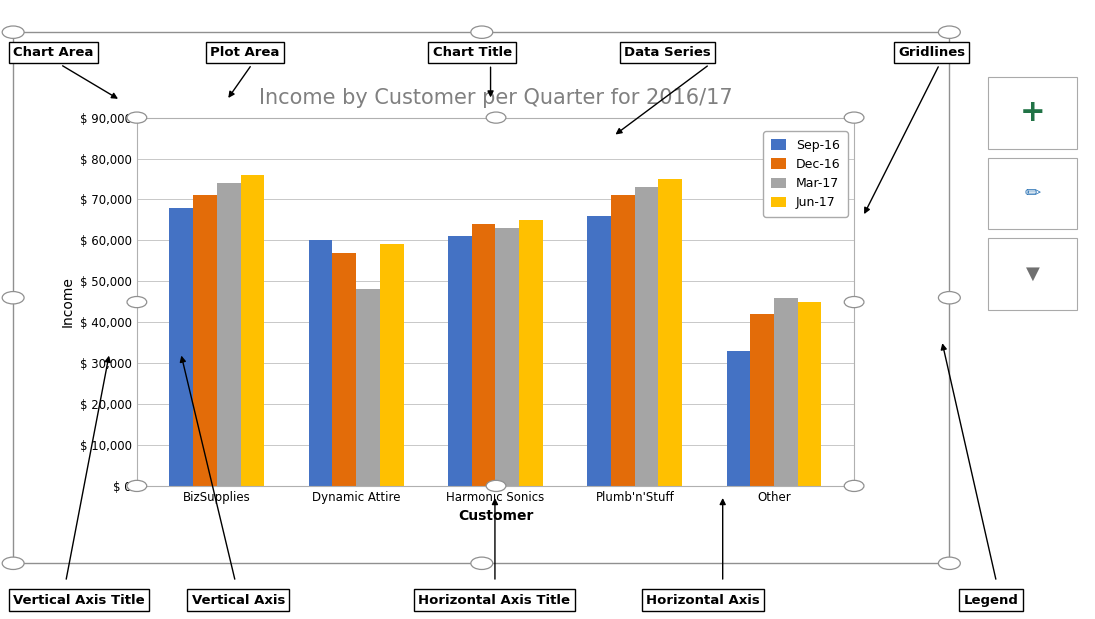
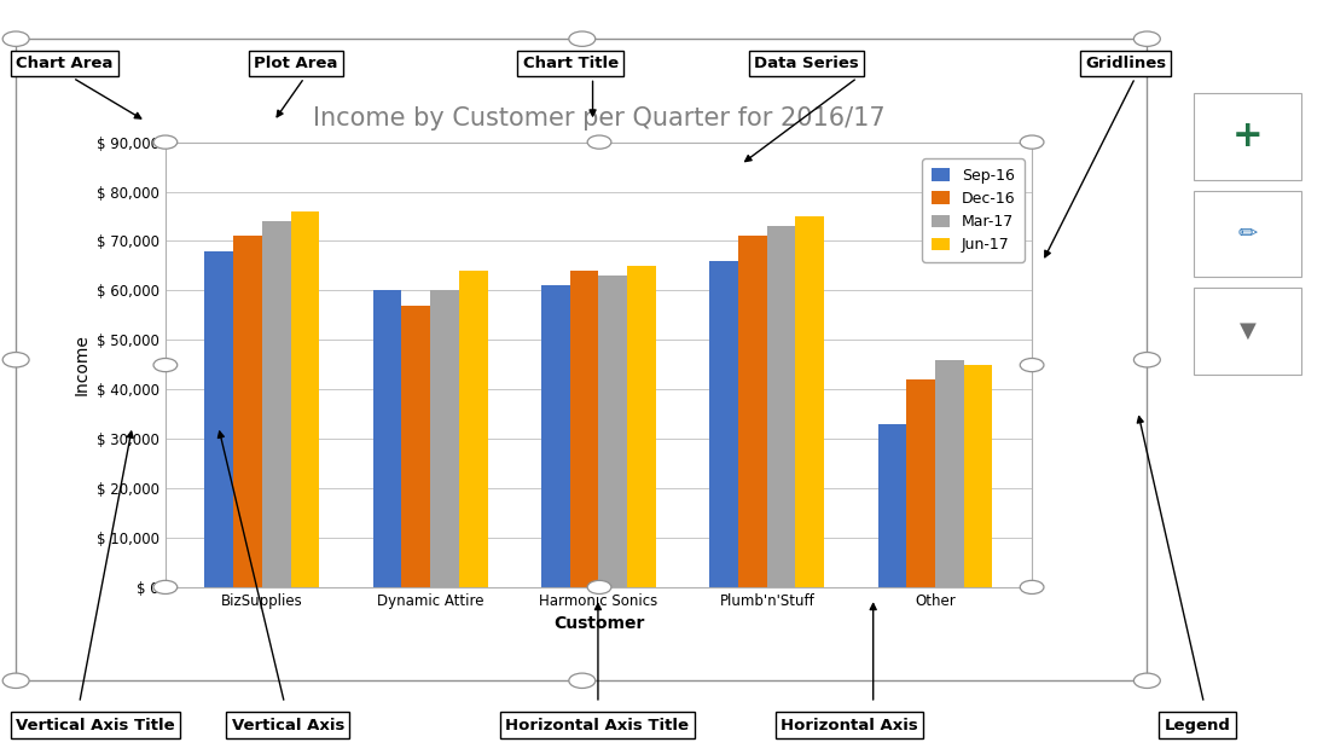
Mar-17/Dynamic Attire: $ 48,000 -> $ 60,000
Jun-17/Dynamic Attire: $ 59,000 -> $ 64,000
